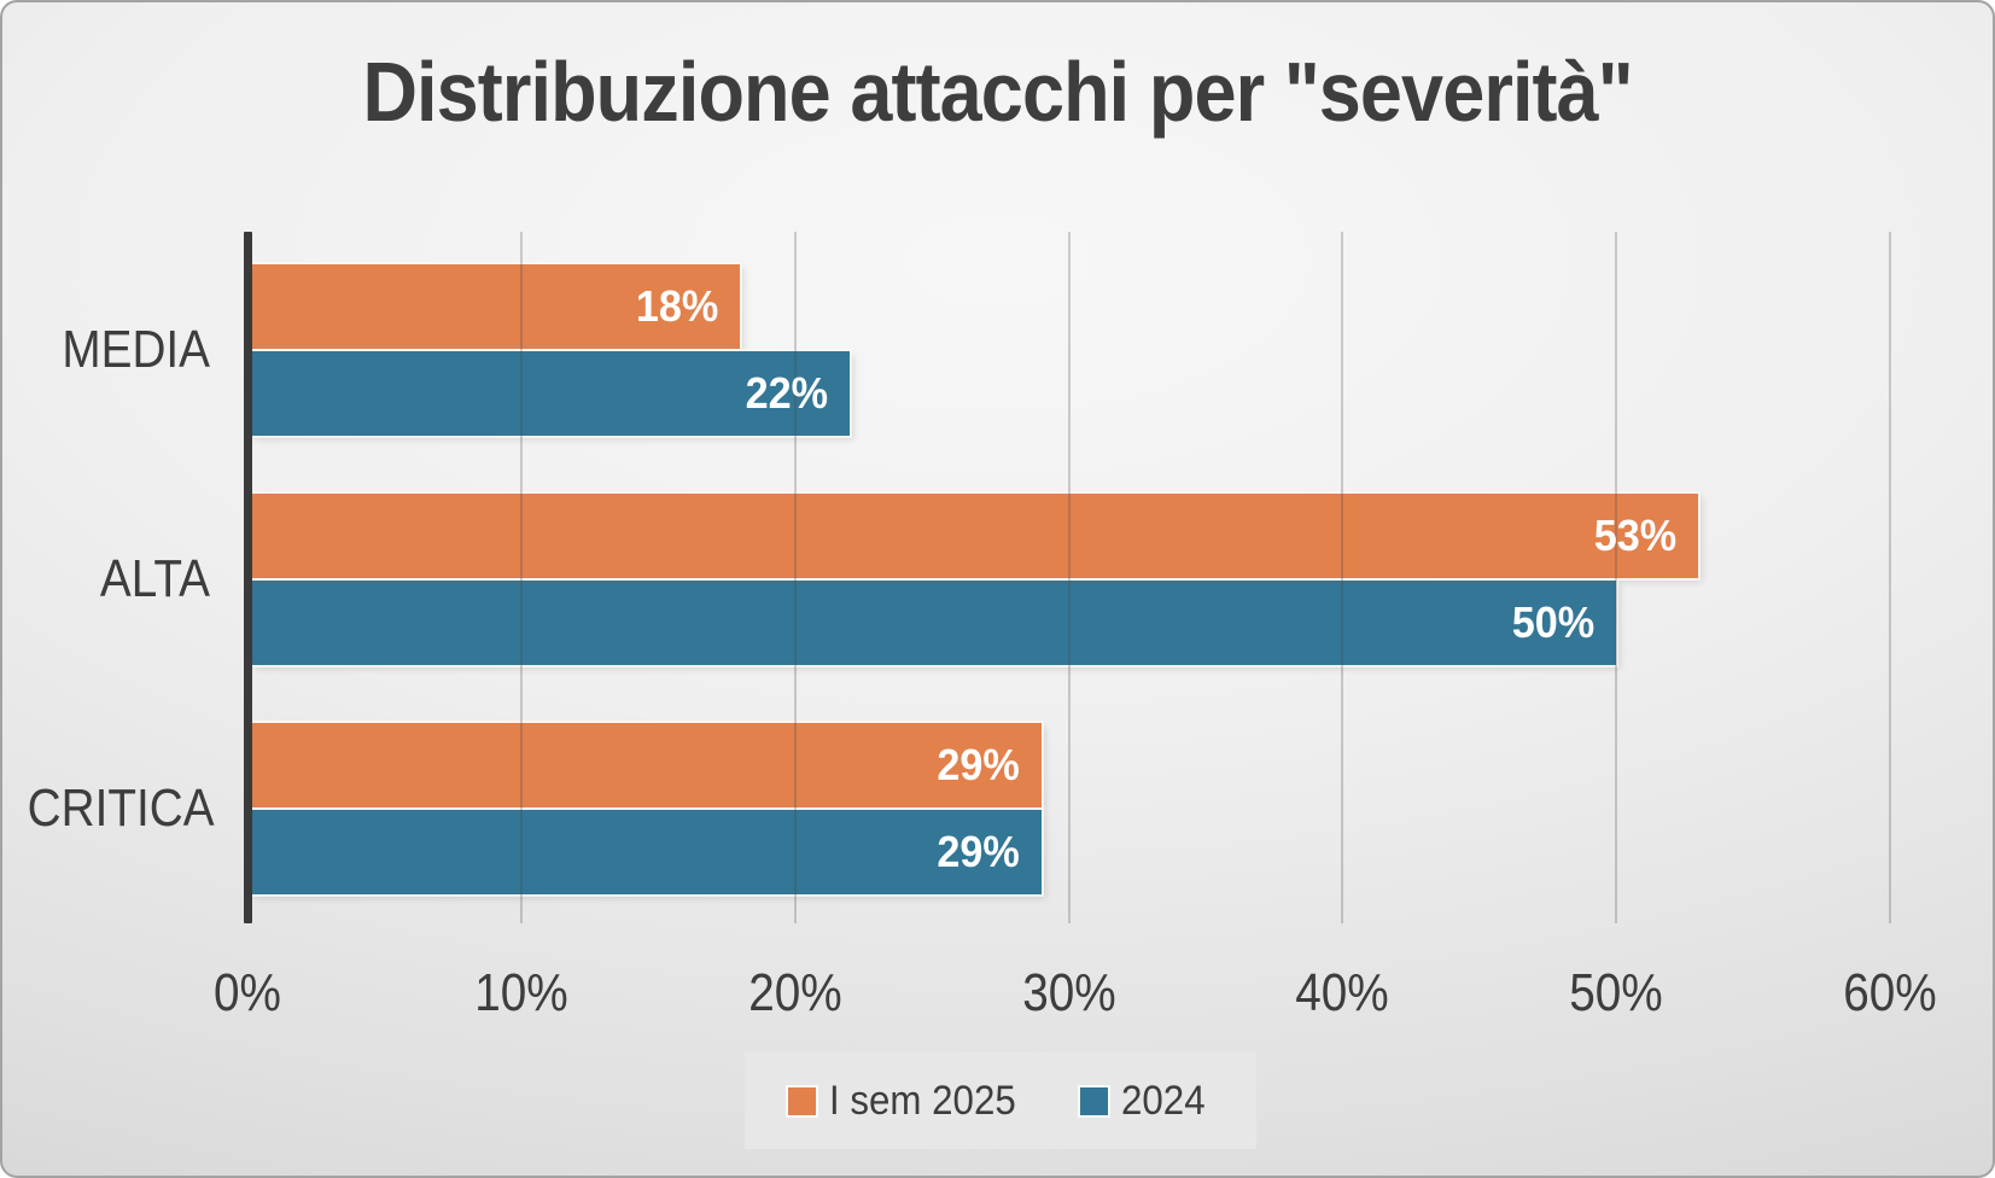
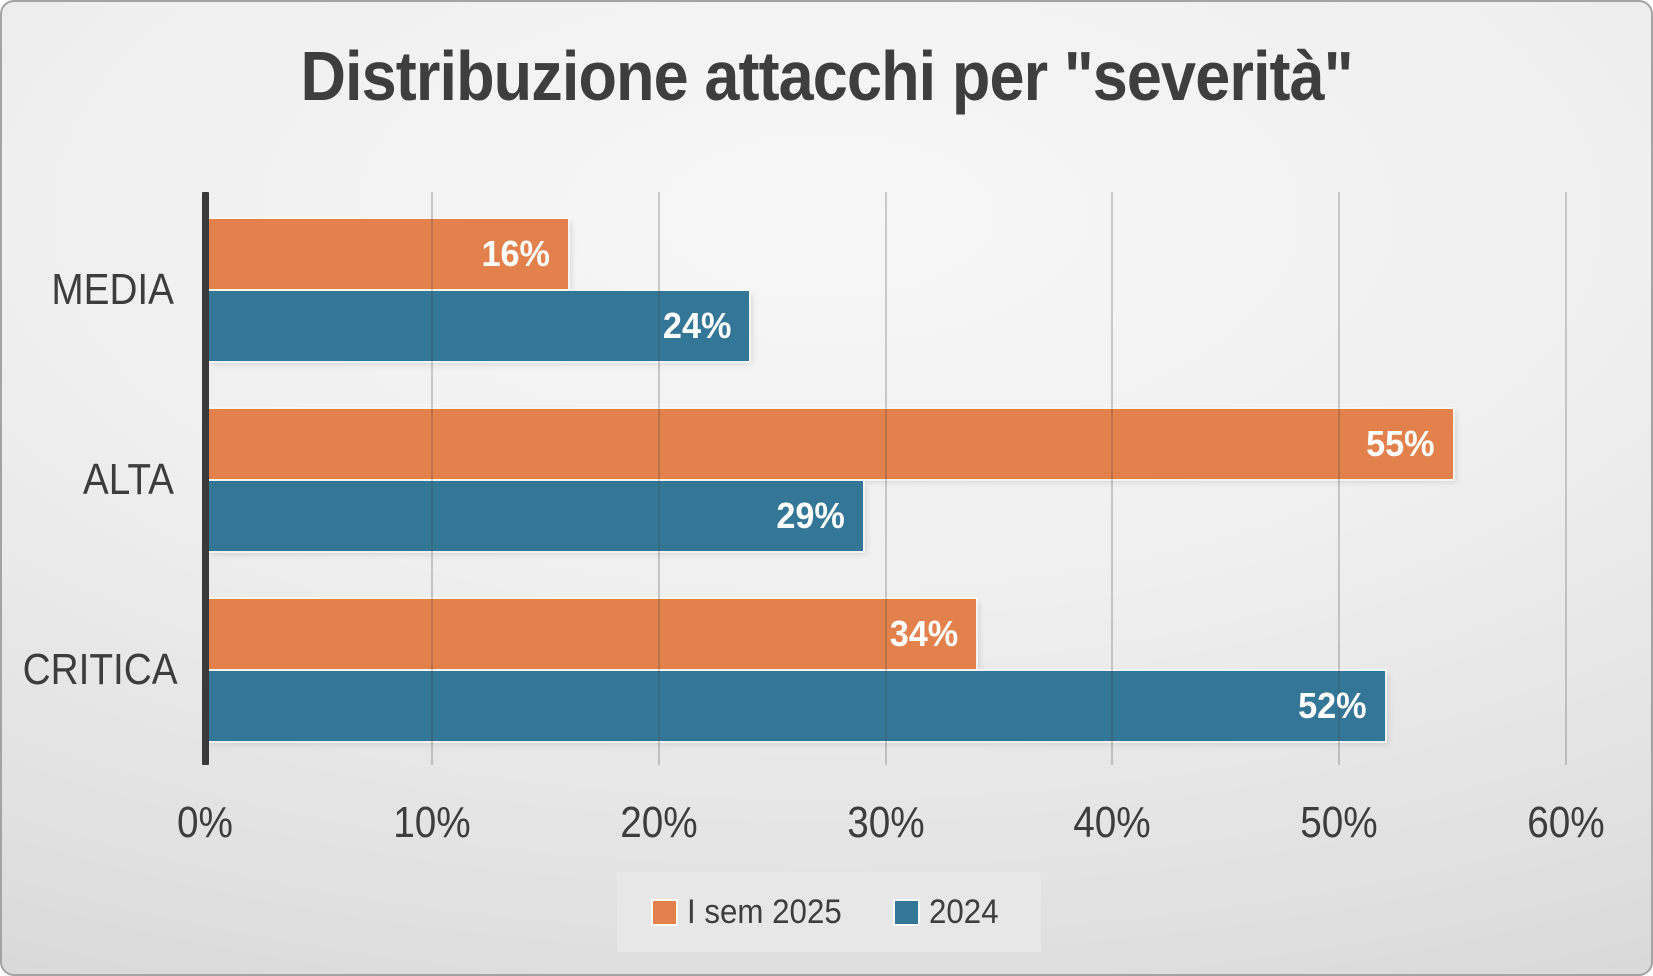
I sem 2025/MEDIA: 18% -> 16%
2024/MEDIA: 22% -> 24%
I sem 2025/ALTA: 53% -> 55%
2024/ALTA: 50% -> 29%
I sem 2025/CRITICA: 29% -> 34%
2024/CRITICA: 29% -> 52%
